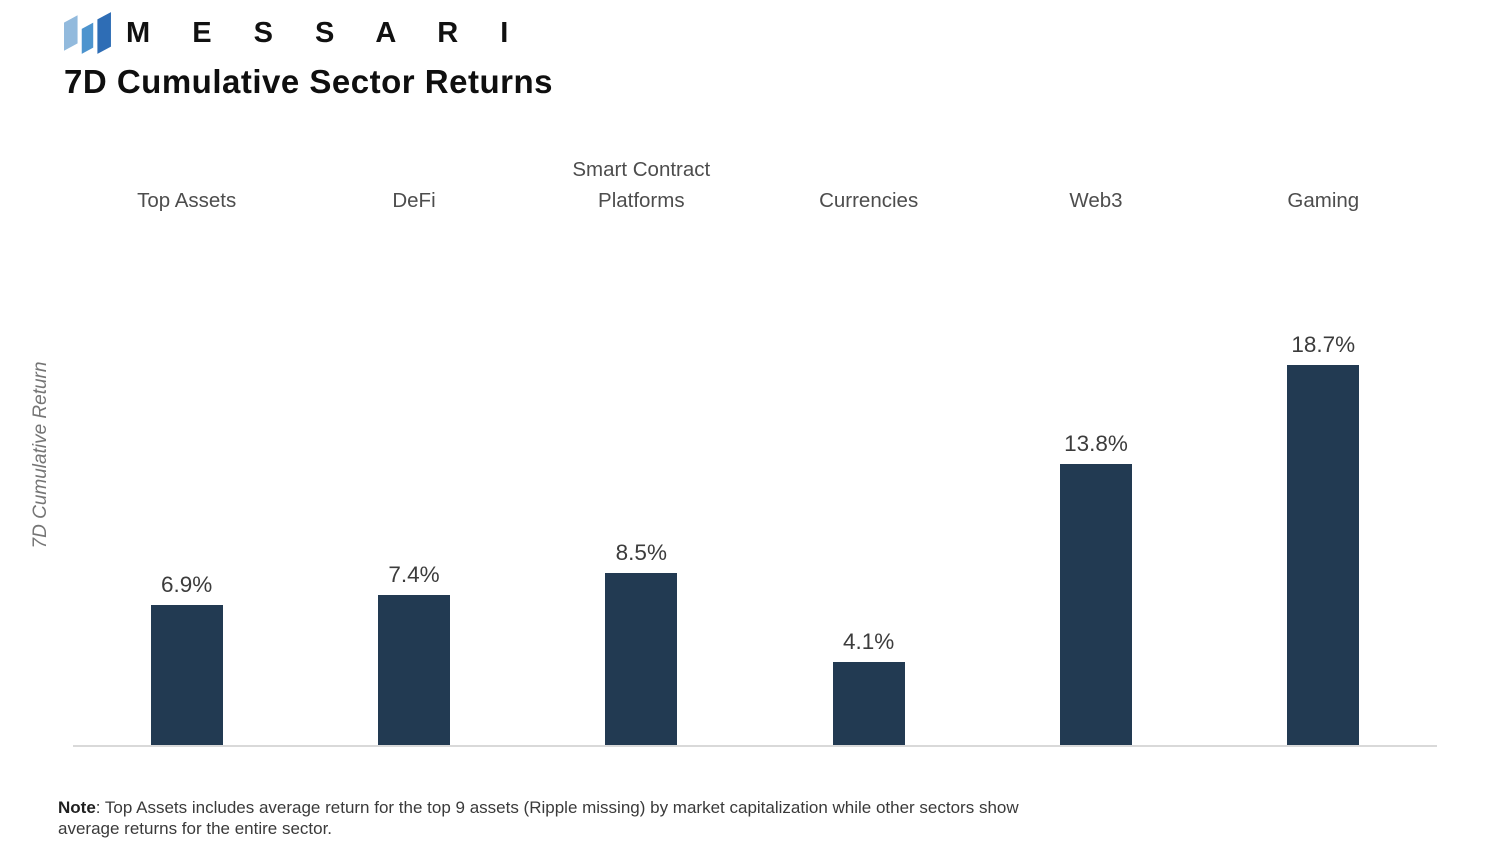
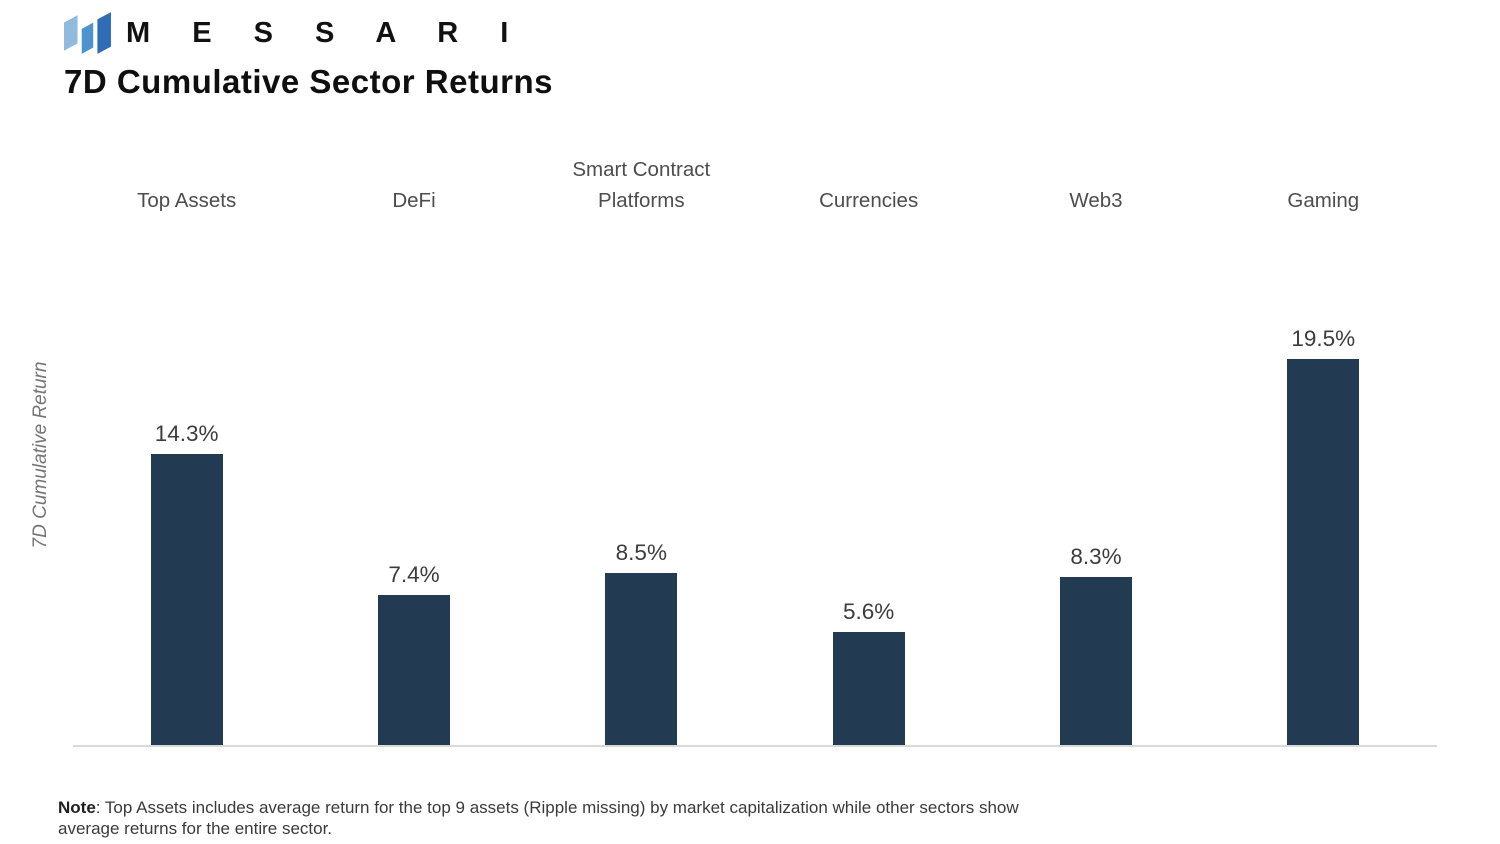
Top Assets: 6.9% -> 14.3%
Currencies: 4.1% -> 5.6%
Web3: 13.8% -> 8.3%
Gaming: 18.7% -> 19.5%
